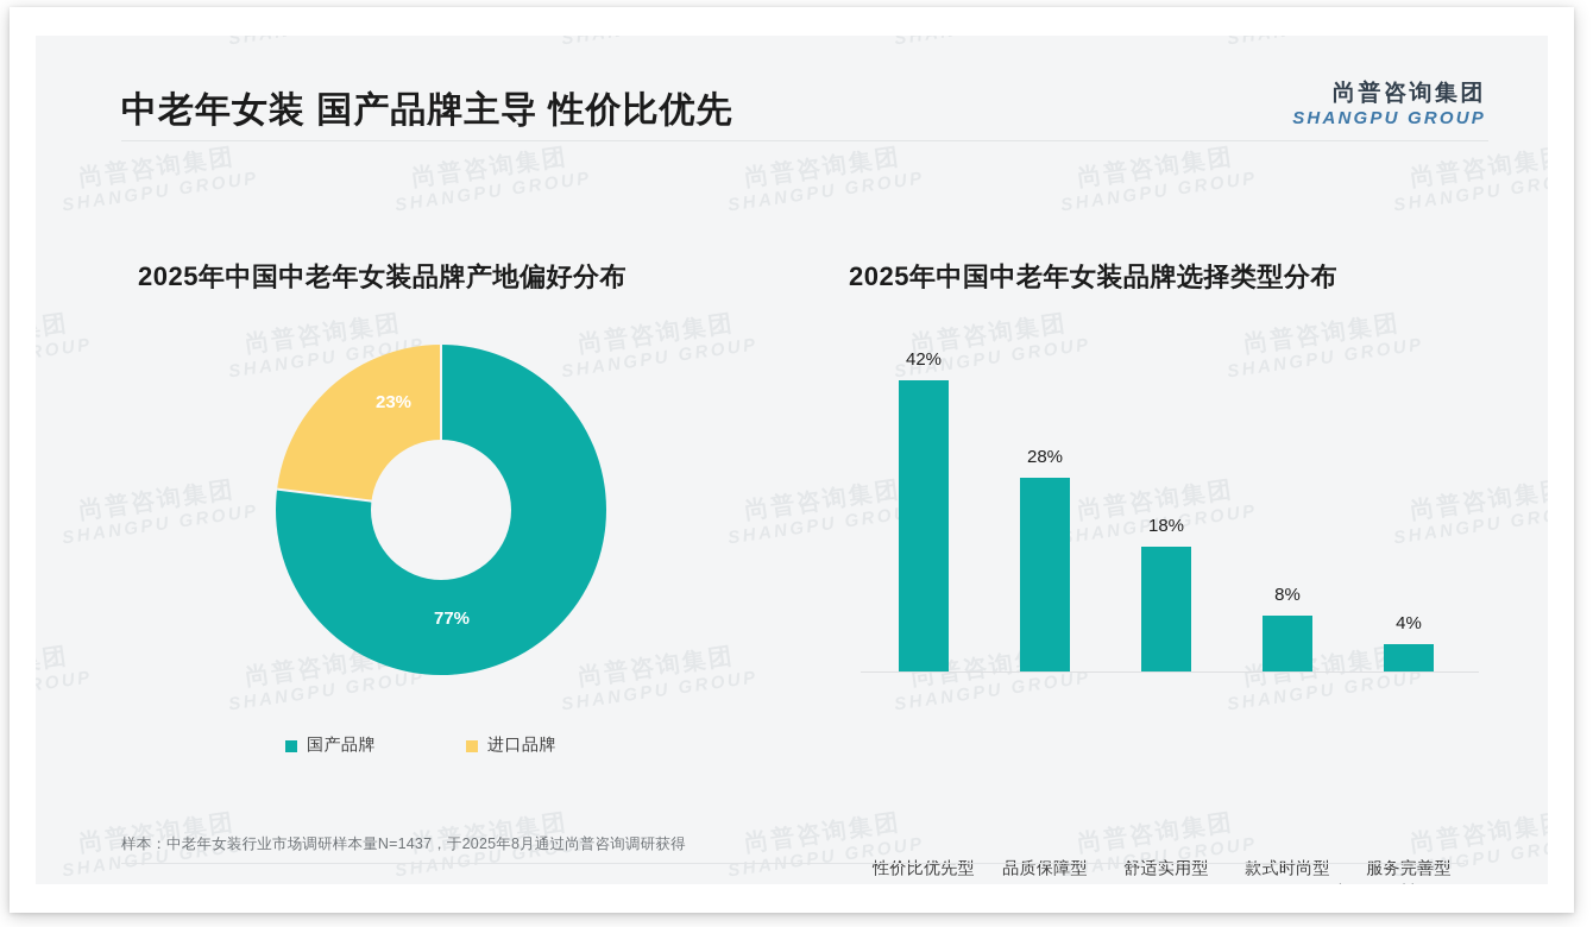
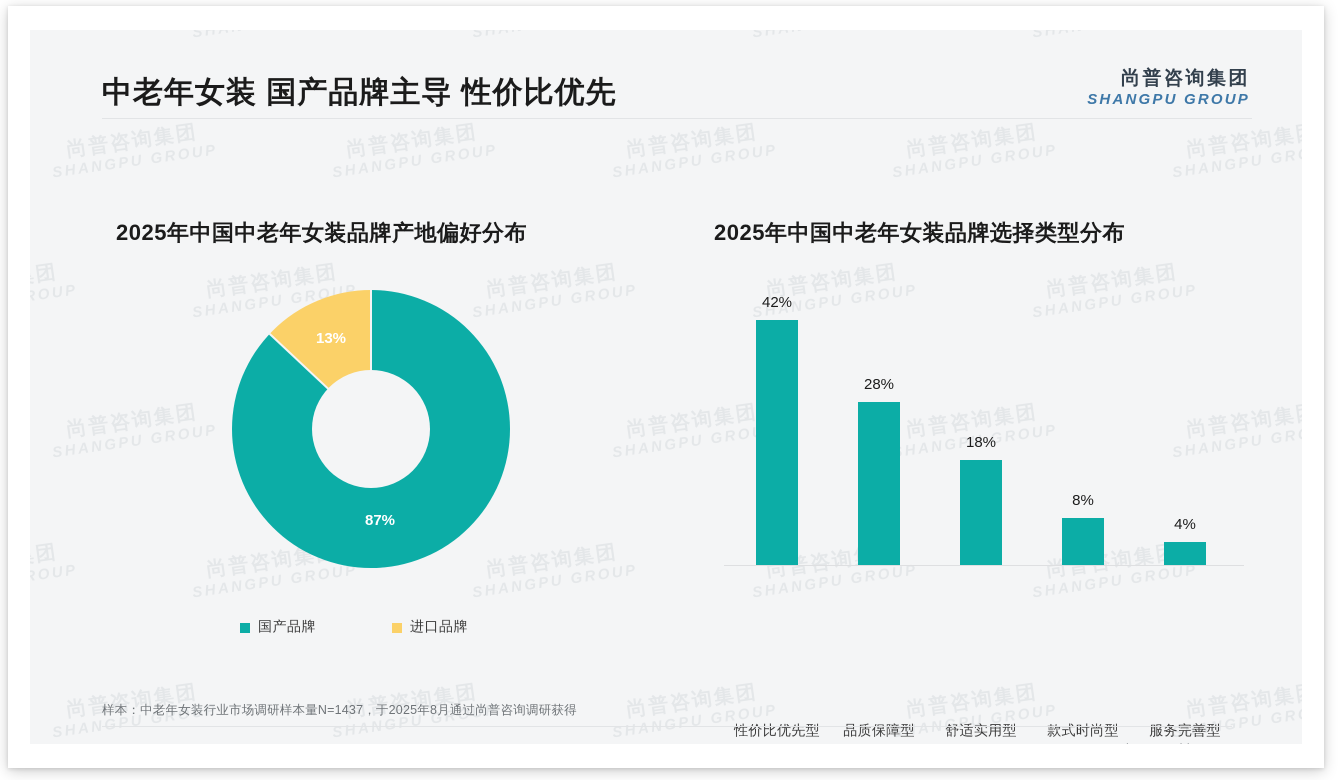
2025年中国中老年女装品牌产地偏好分布/国产品牌: 77% -> 87%
2025年中国中老年女装品牌产地偏好分布/进口品牌: 23% -> 13%
